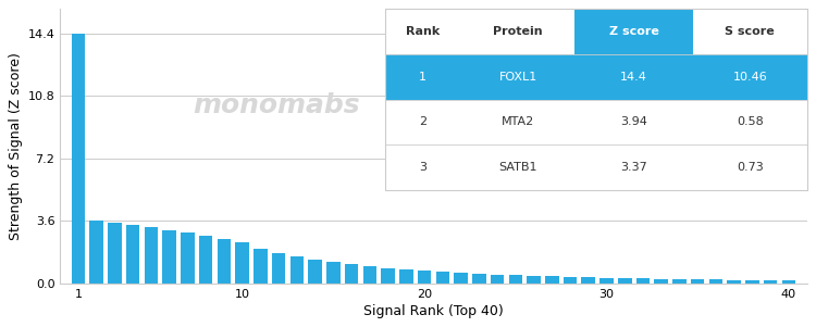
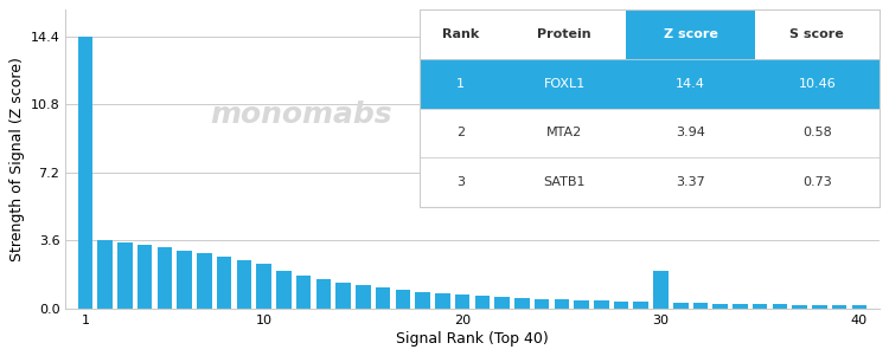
30: 0.3 -> 2.0
